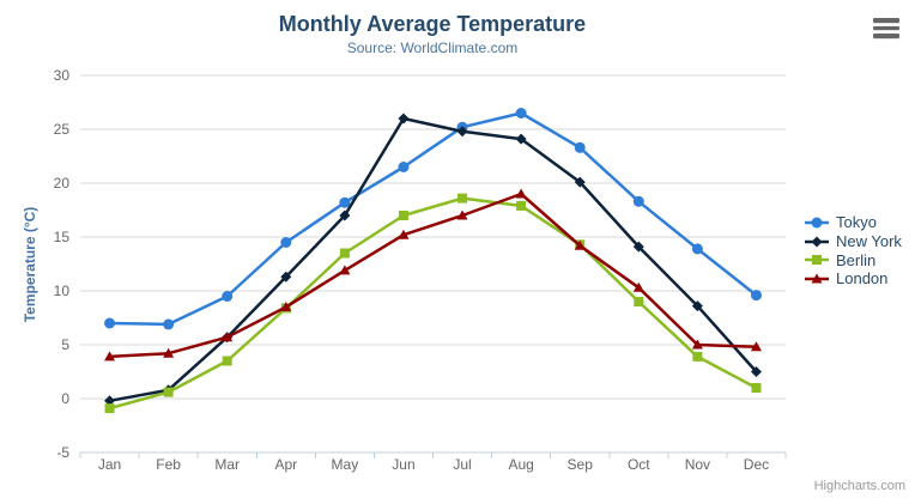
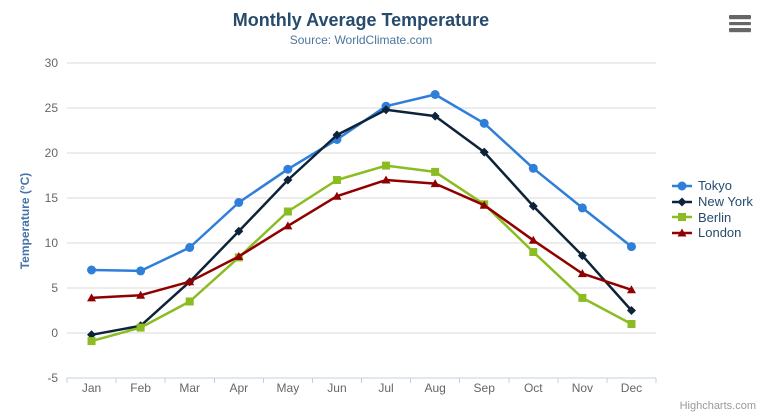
New York/Jun: 26 -> 22
London/Aug: 19 -> 17
London/Nov: 5 -> 7
